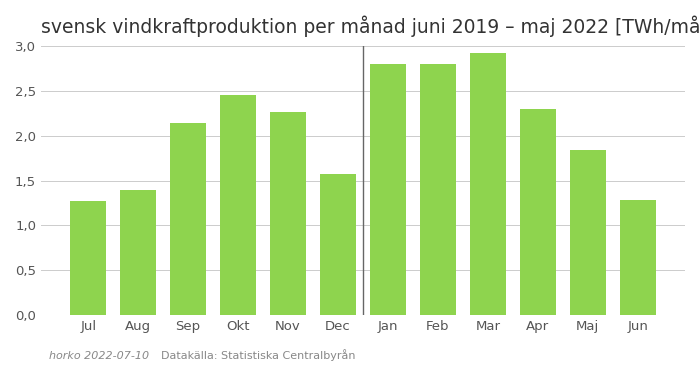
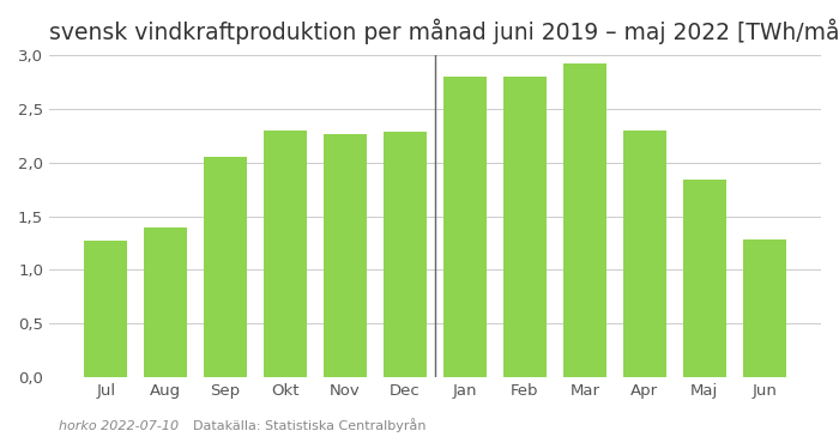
Sep: 2,14 -> 2,05
Okt: 2,46 -> 2,30
Dec: 1,58 -> 2,29
